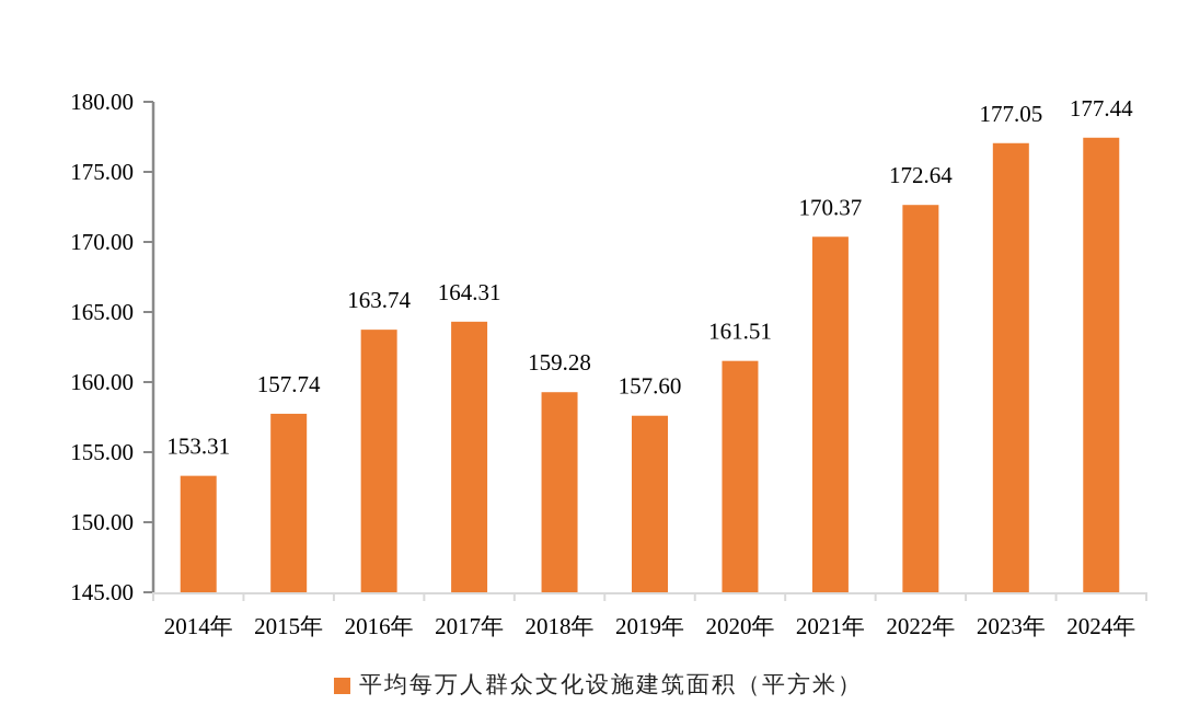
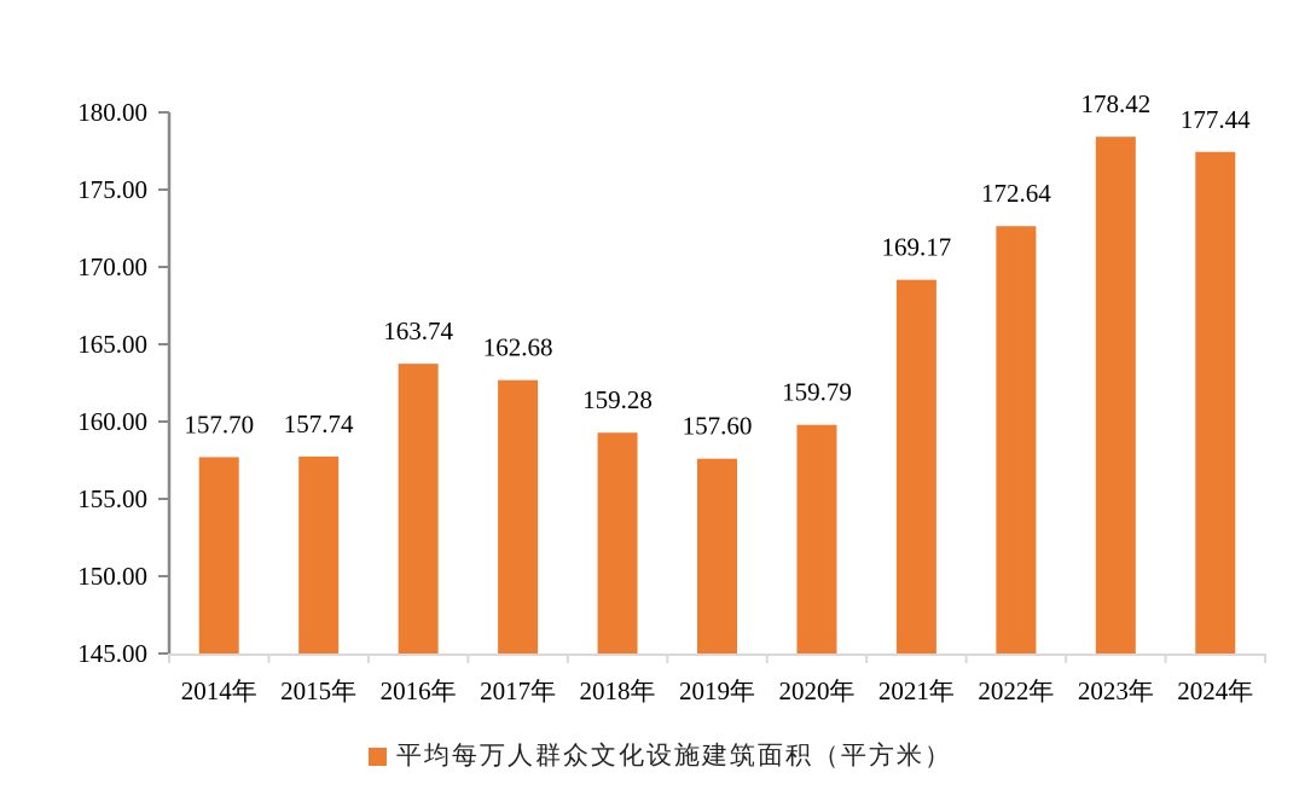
2014年: 153.31 -> 157.70
2017年: 164.31 -> 162.68
2020年: 161.51 -> 159.79
2021年: 170.37 -> 169.17
2023年: 177.05 -> 178.42
